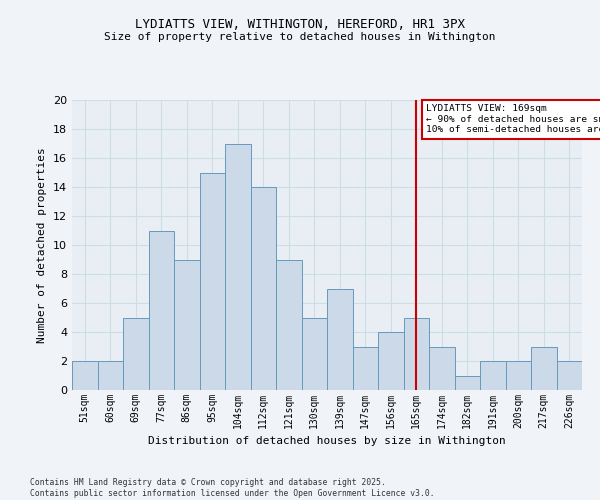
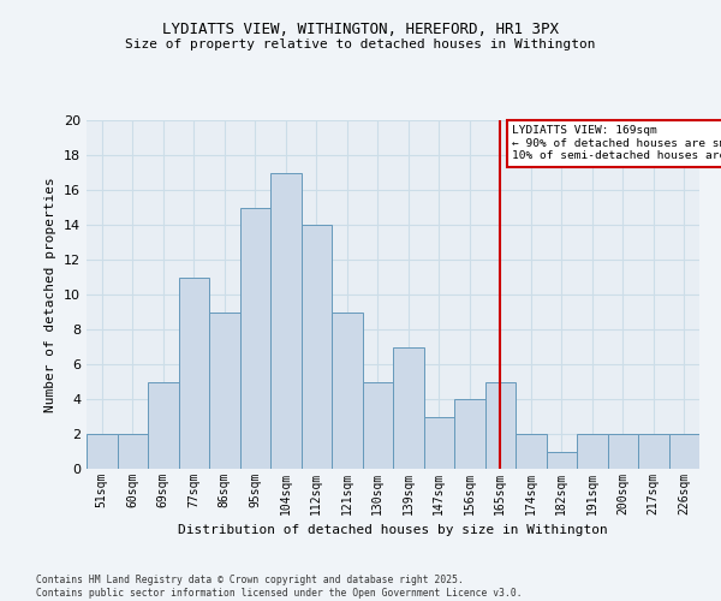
174sqm: 3 -> 2
217sqm: 3 -> 2
